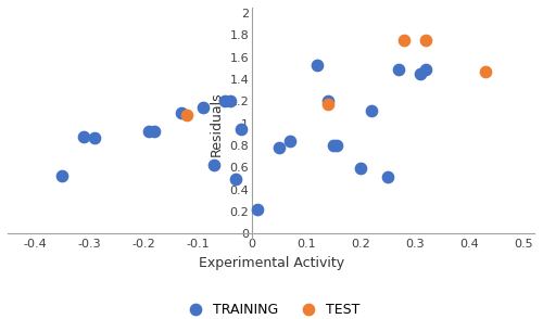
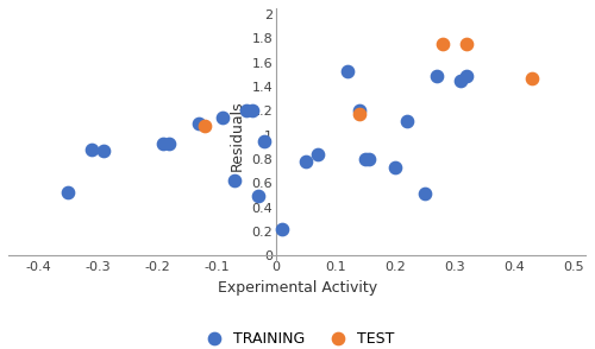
TRAINING/0.2: 0.59 -> 0.73
